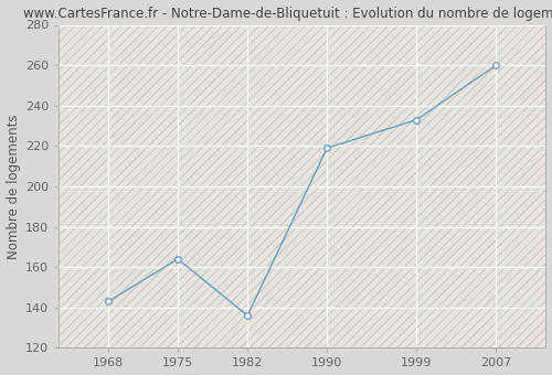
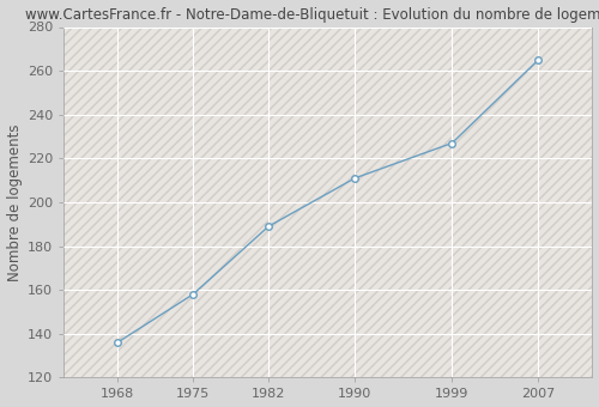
1968: 143 -> 136
1975: 164 -> 158
1982: 136 -> 189
1990: 219 -> 211
1999: 233 -> 227
2007: 260 -> 265
